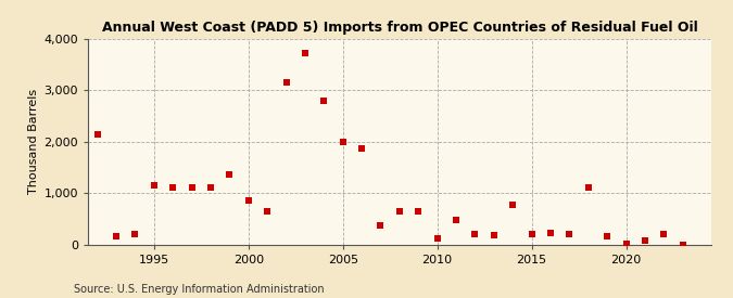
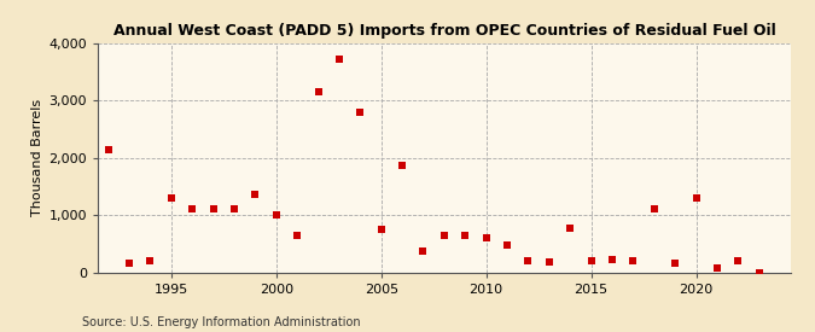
1995: 1,150 -> 1,300
2000: 860 -> 1,000
2005: 1,990 -> 750
2010: 120 -> 600
2020: 10 -> 1,300
